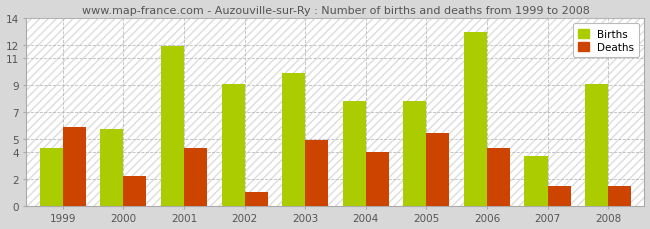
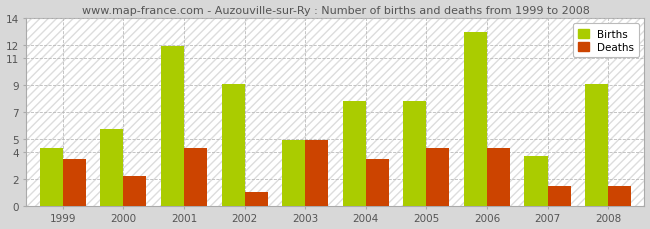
Deaths/1999: 5.9 -> 3.5
Births/2003: 9.9 -> 4.9
Deaths/2004: 4.0 -> 3.5
Deaths/2005: 5.4 -> 4.3
